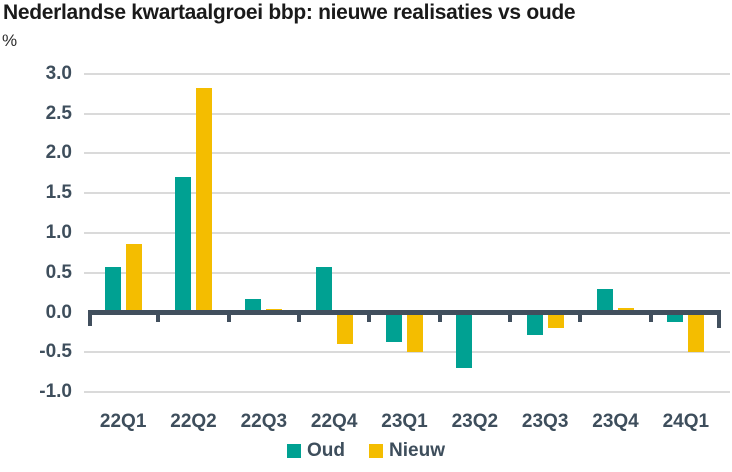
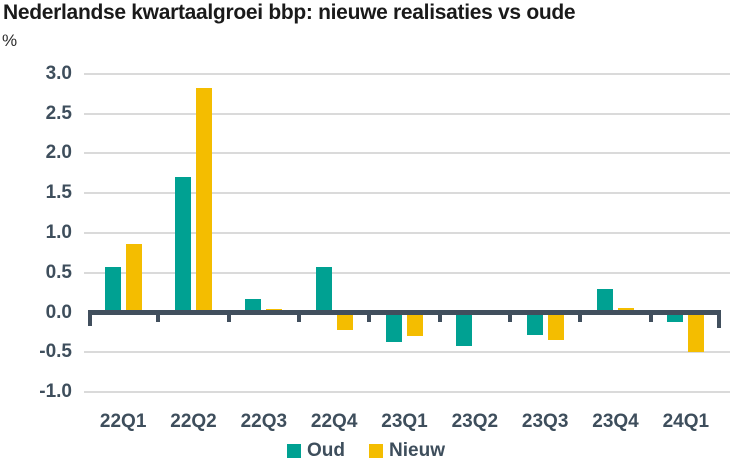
Nieuw/22Q4: -0.4 -> -0.2
Nieuw/23Q1: -0.5 -> -0.3
Oud/23Q2: -0.7 -> -0.4
Nieuw/23Q3: -0.2 -> -0.3
